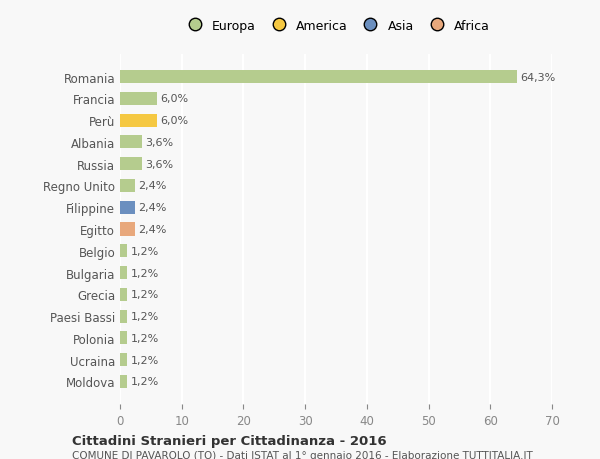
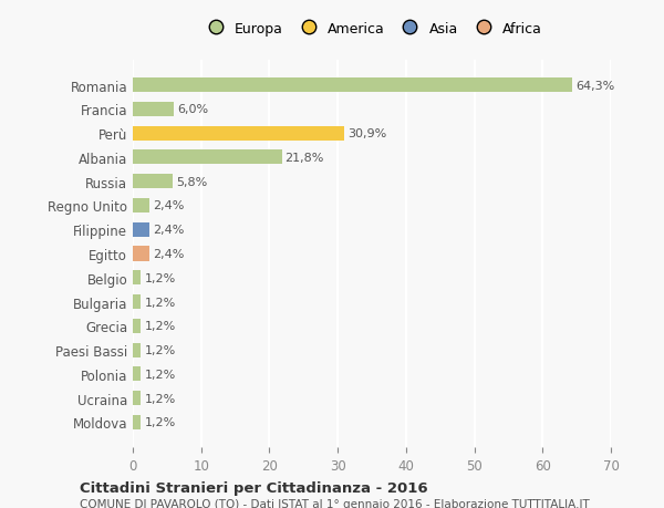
Perù: 6,0% -> 30,9%
Albania: 3,6% -> 21,8%
Russia: 3,6% -> 5,8%
